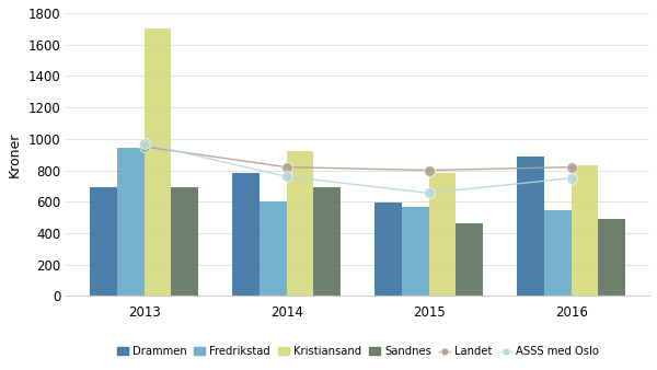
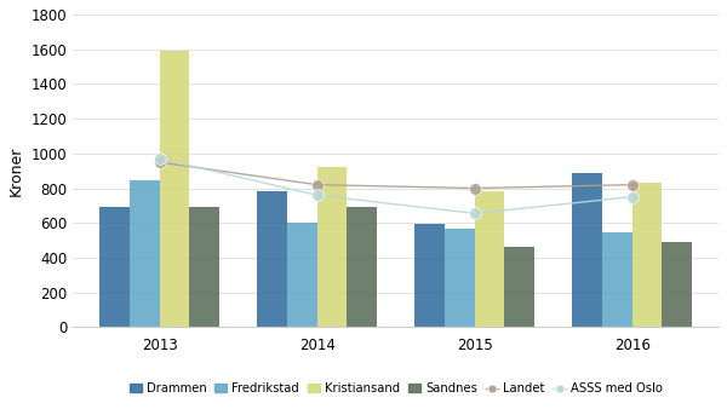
Fredrikstad/2013: 940 -> 850
Kristiansand/2013: 1700 -> 1590
